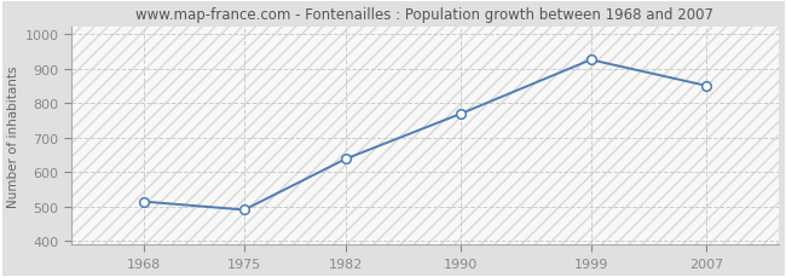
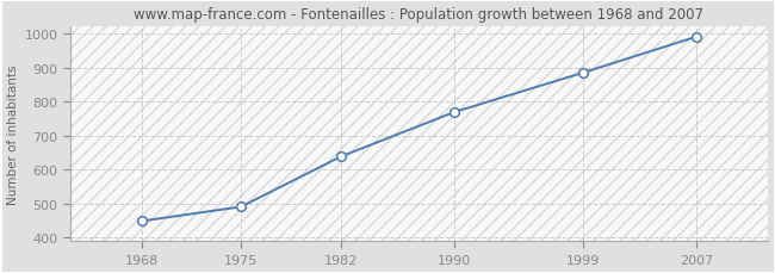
1968: 515 -> 449
1999: 925 -> 884
2007: 850 -> 990
